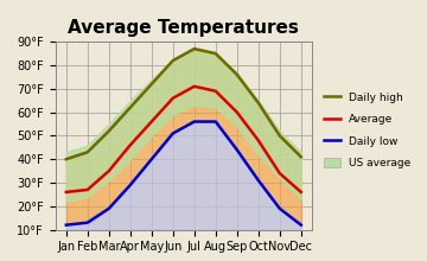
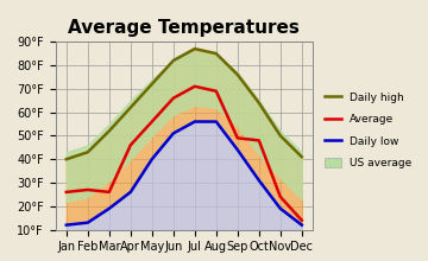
Average/Mar: 35°F -> 26°F
Daily low/Apr: 29°F -> 26°F
Average/Sep: 60°F -> 49°F
Average/Nov: 34°F -> 24°F
Average/Dec: 26°F -> 14°F
